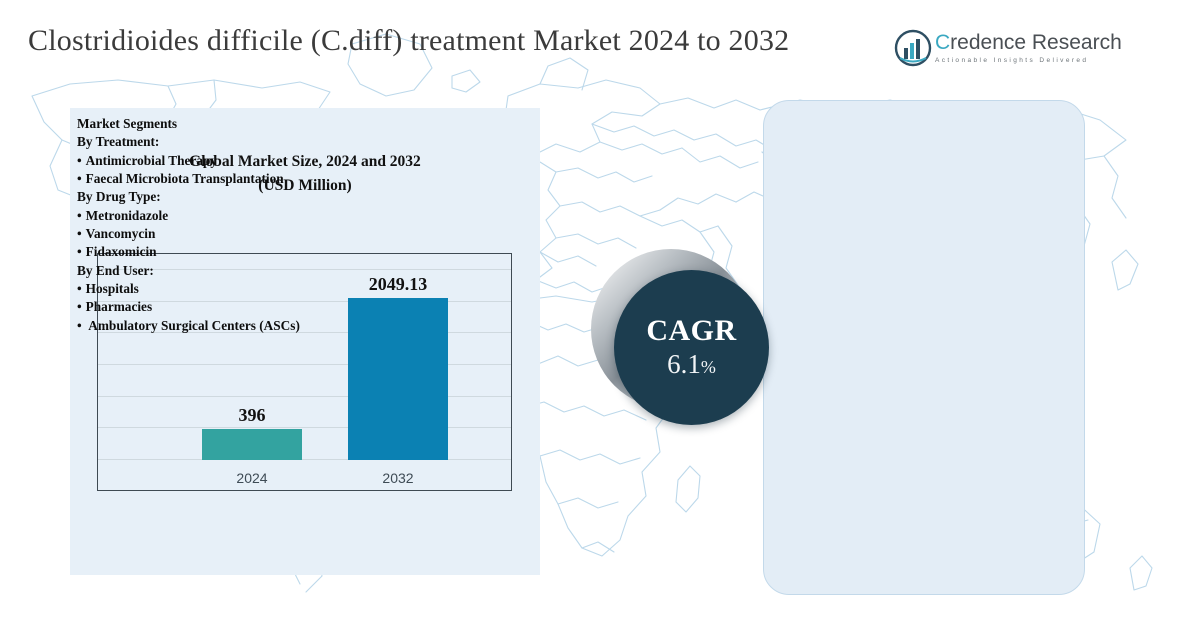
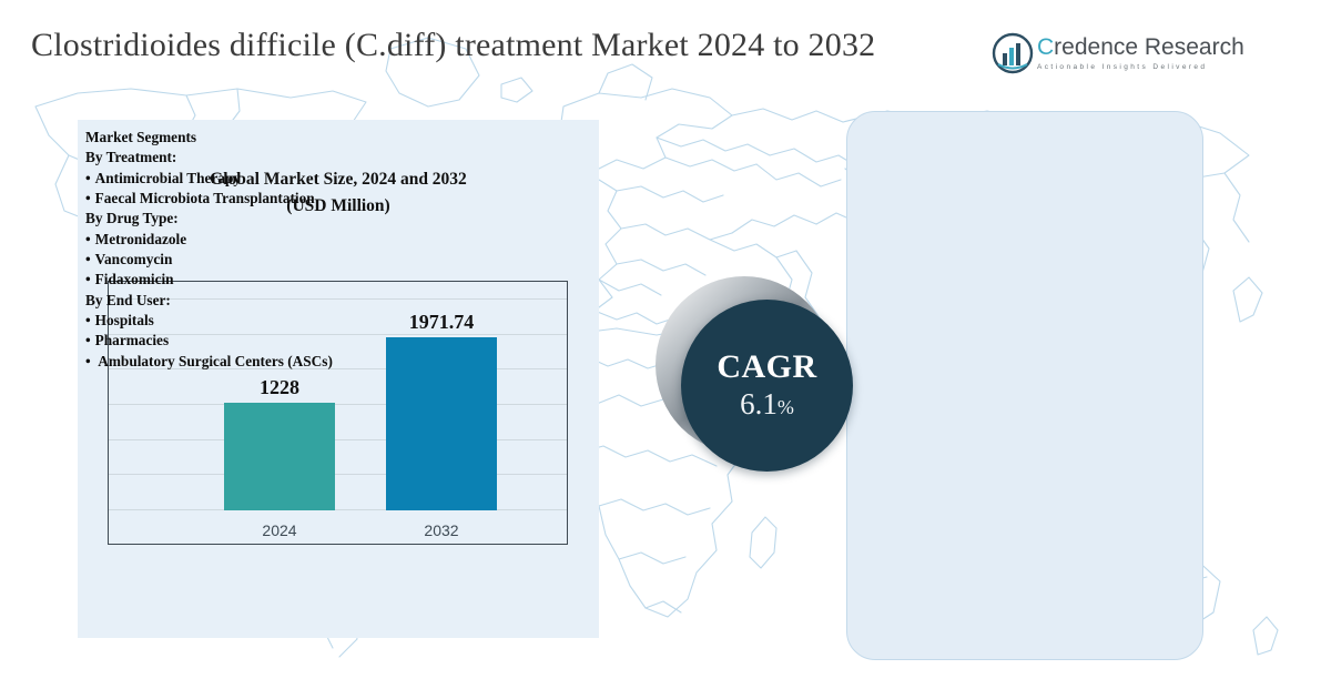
2024: 396 -> 1228
2032: 2049.13 -> 1971.74
